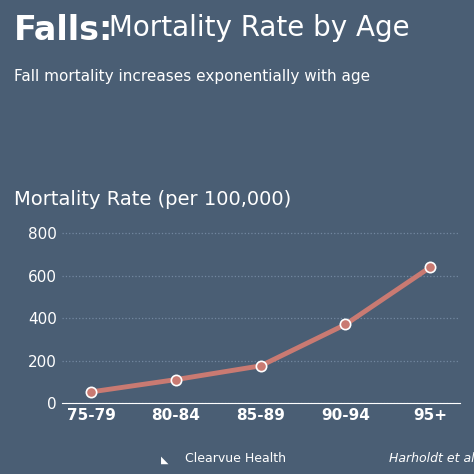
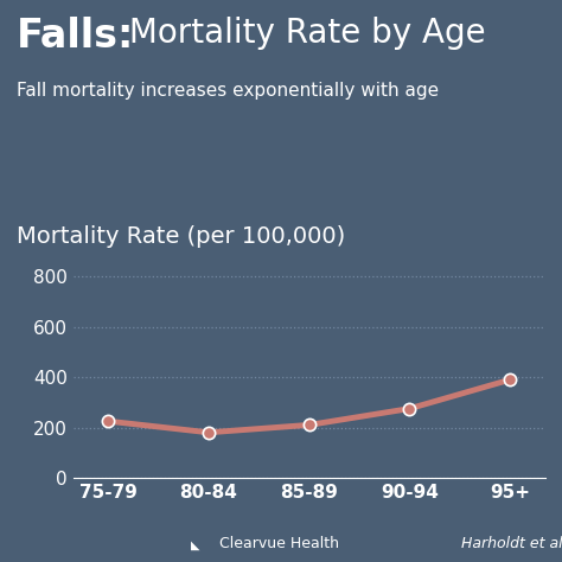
75-79: 52 -> 225
80-84: 110 -> 180
85-89: 175 -> 210
90-94: 370 -> 275
95+: 640 -> 390
